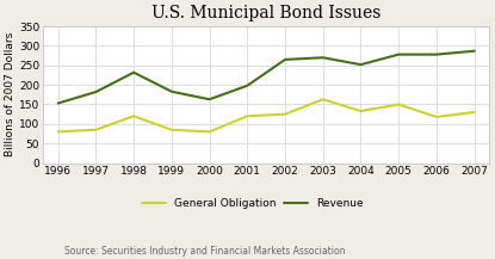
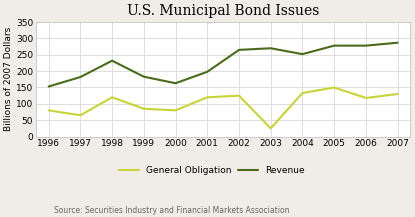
General Obligation/1997: 85 -> 65
General Obligation/2003: 163 -> 25
